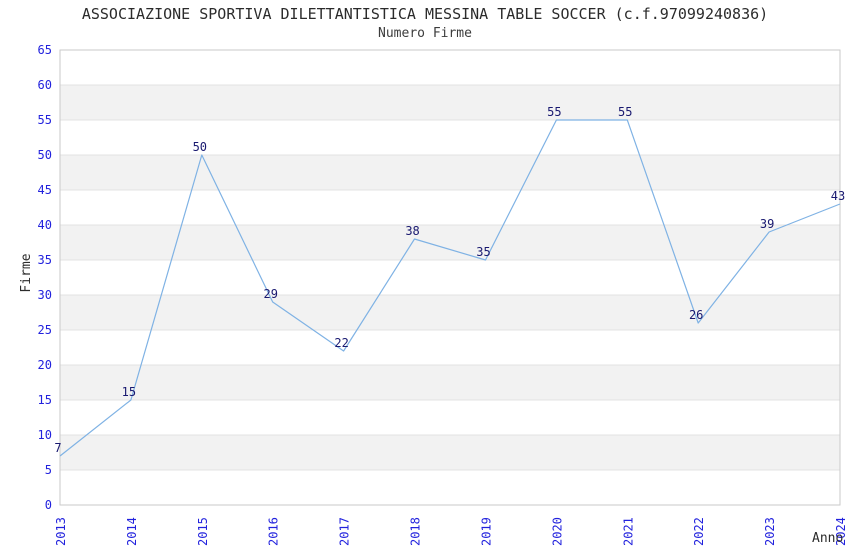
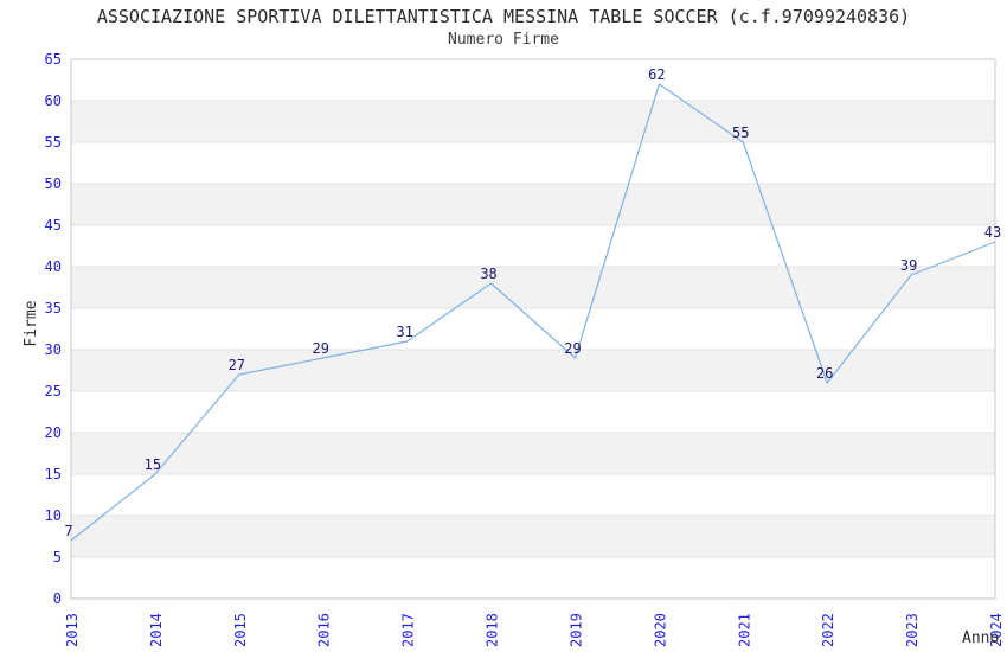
2015: 50 -> 27
2017: 22 -> 31
2019: 35 -> 29
2020: 55 -> 62
